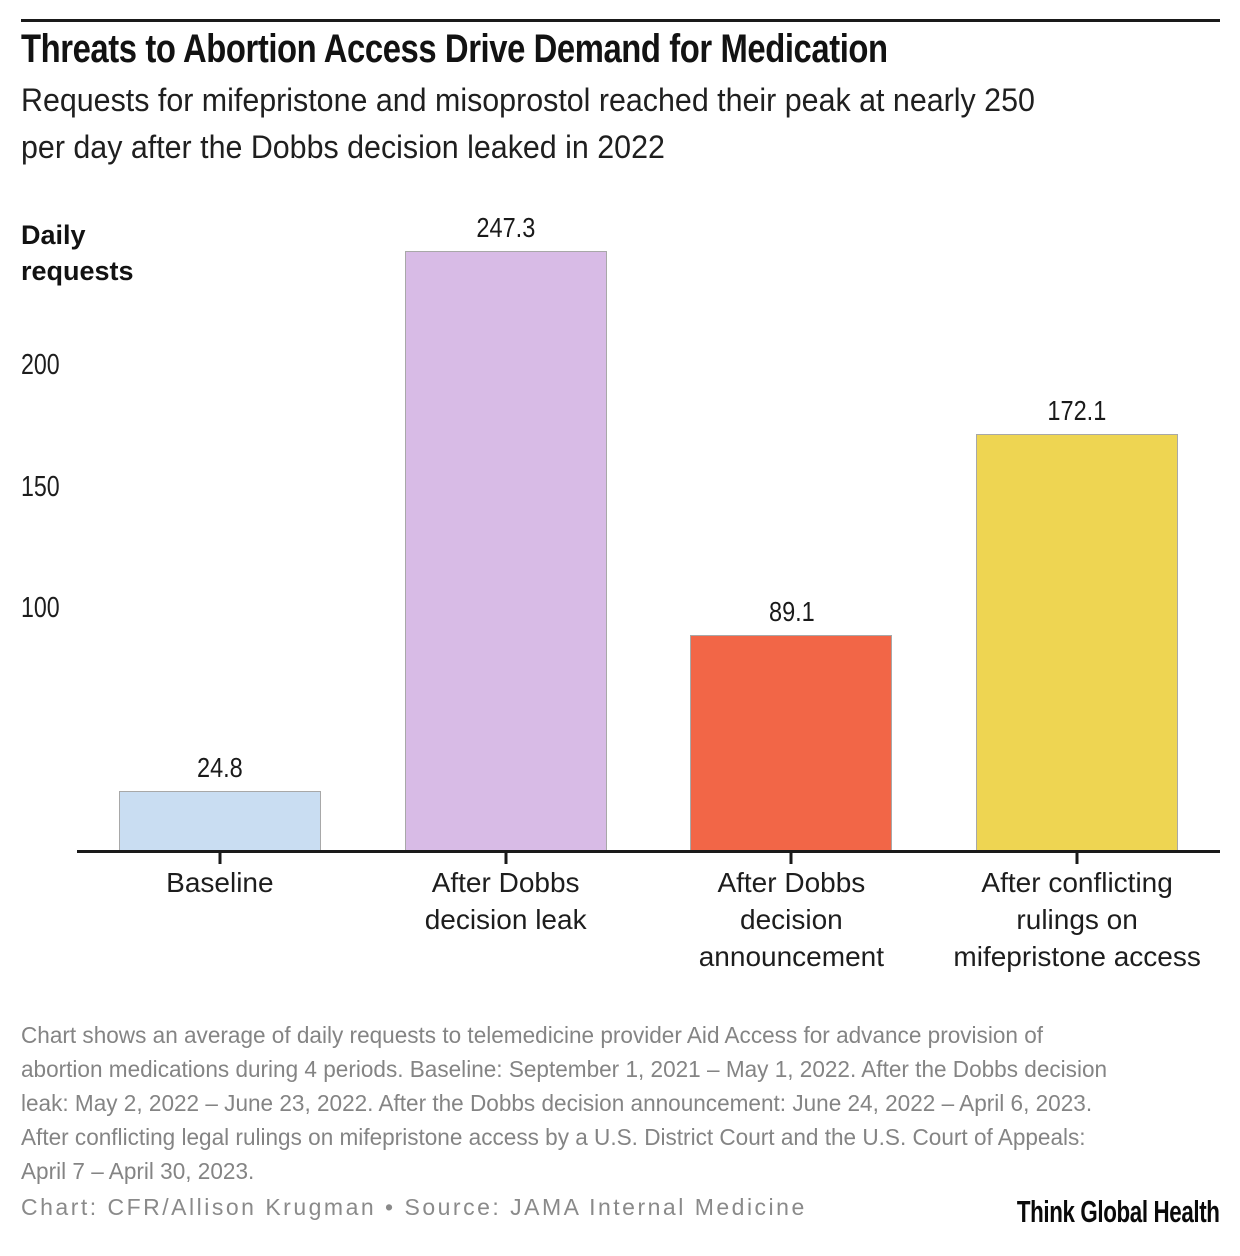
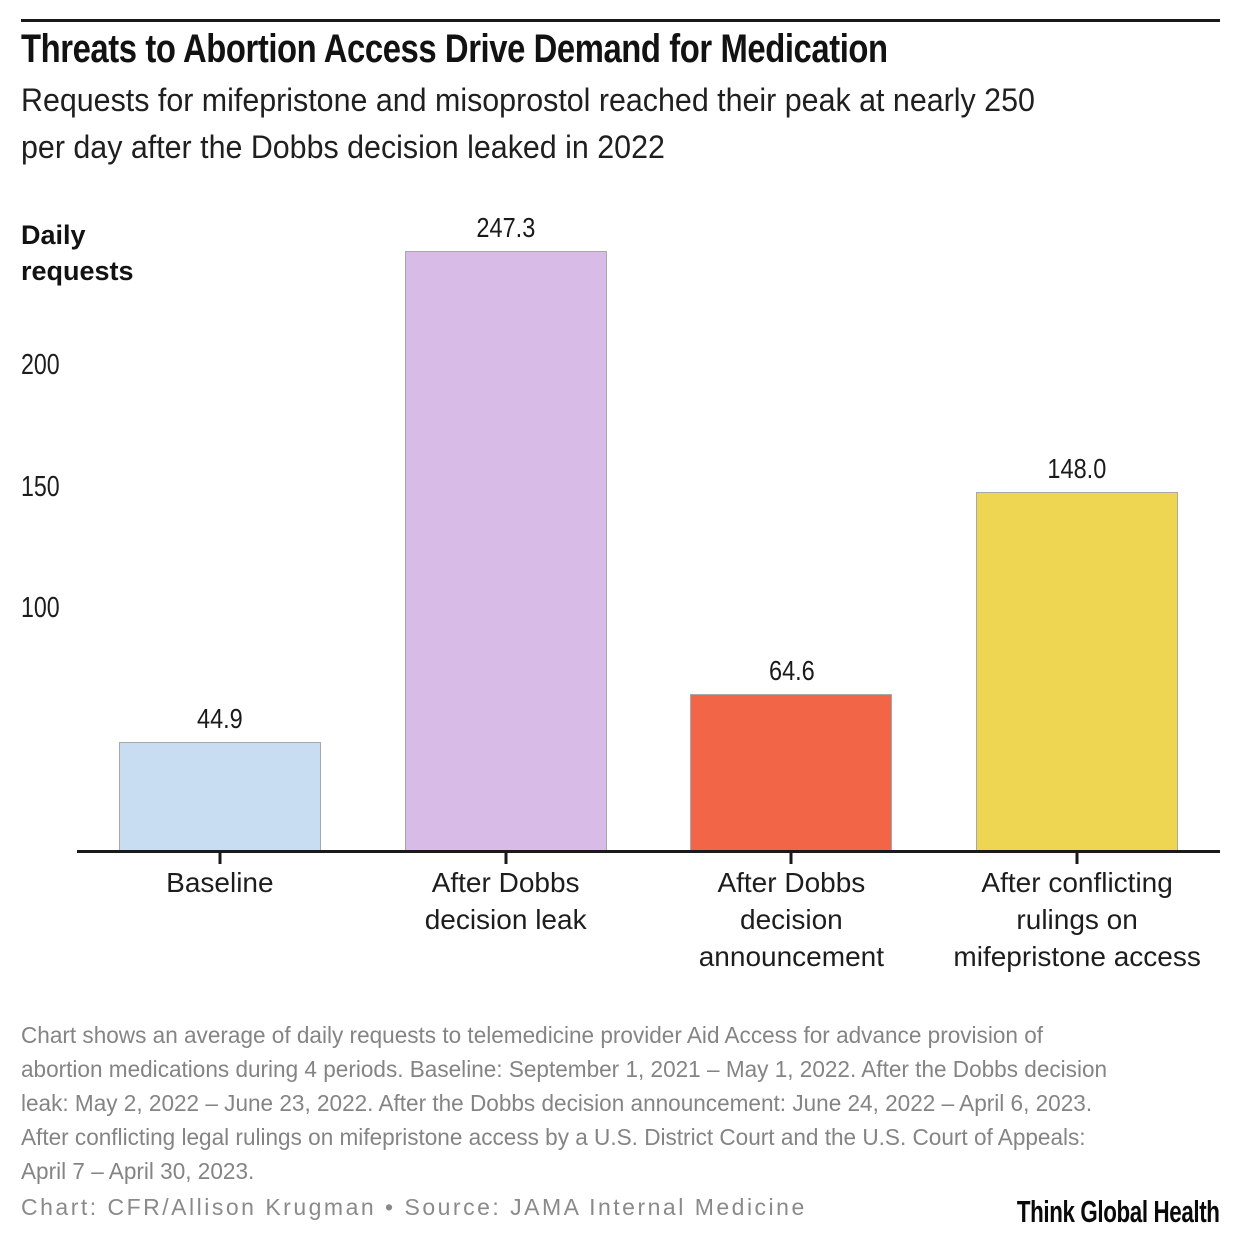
Baseline: 24.8 -> 44.9
After Dobbs decision announcement: 89.1 -> 64.6
After conflicting rulings on mifepristone access: 172.1 -> 148.0
